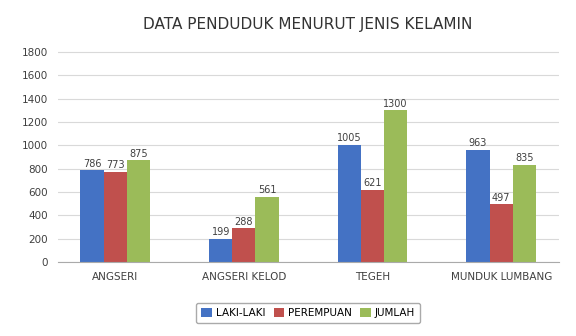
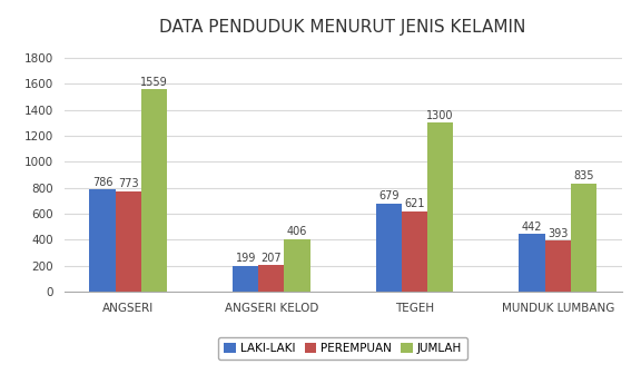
JUMLAH/ANGSERI: 875 -> 1559
PEREMPUAN/ANGSERI KELOD: 288 -> 207
JUMLAH/ANGSERI KELOD: 561 -> 406
LAKI-LAKI/TEGEH: 1005 -> 679
LAKI-LAKI/MUNDUK LUMBANG: 963 -> 442
PEREMPUAN/MUNDUK LUMBANG: 497 -> 393
